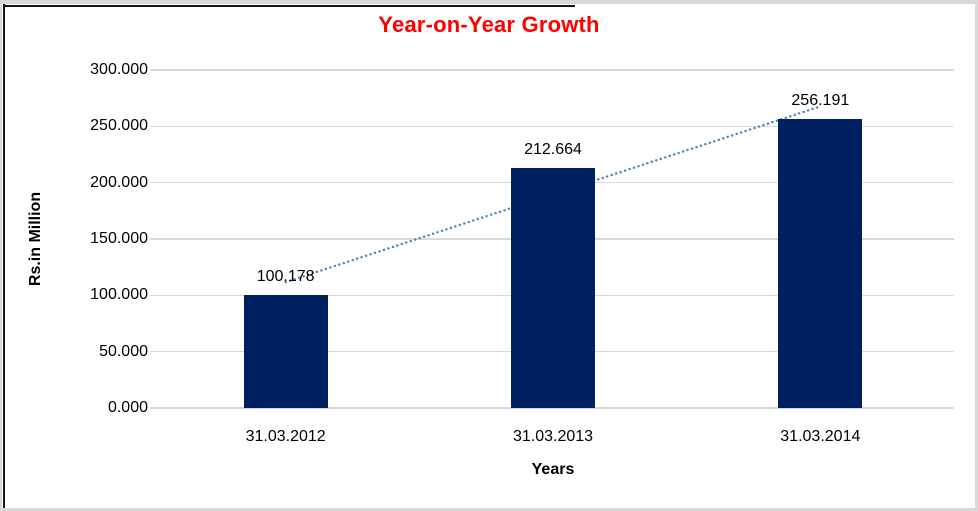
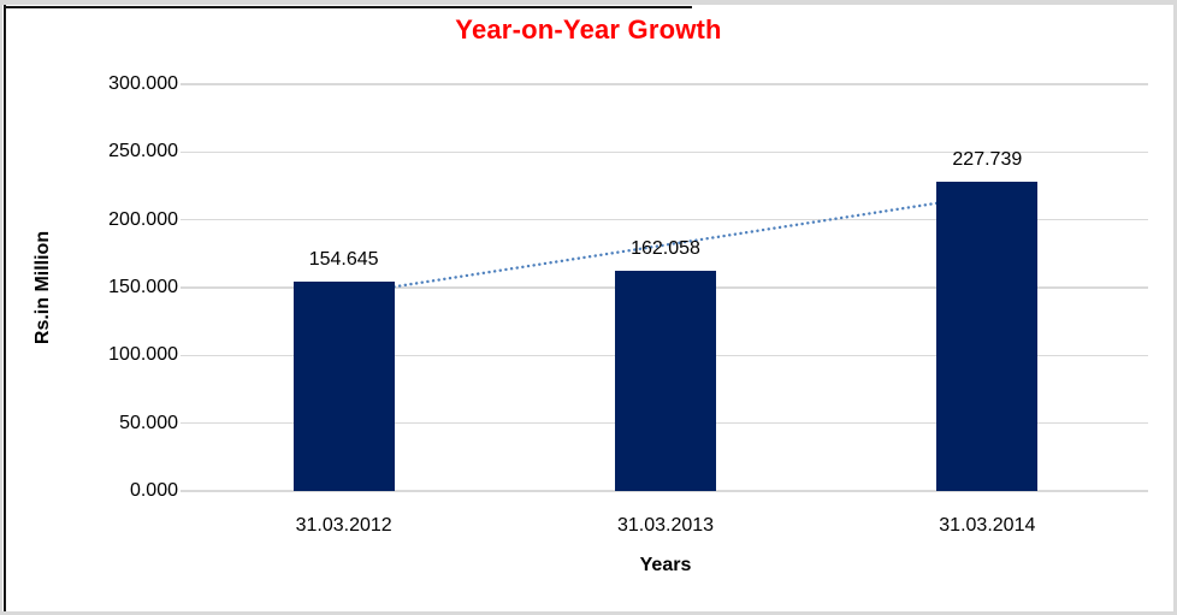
31.03.2012: 100.178 -> 154.645
31.03.2013: 212.664 -> 162.058
31.03.2014: 256.191 -> 227.739
